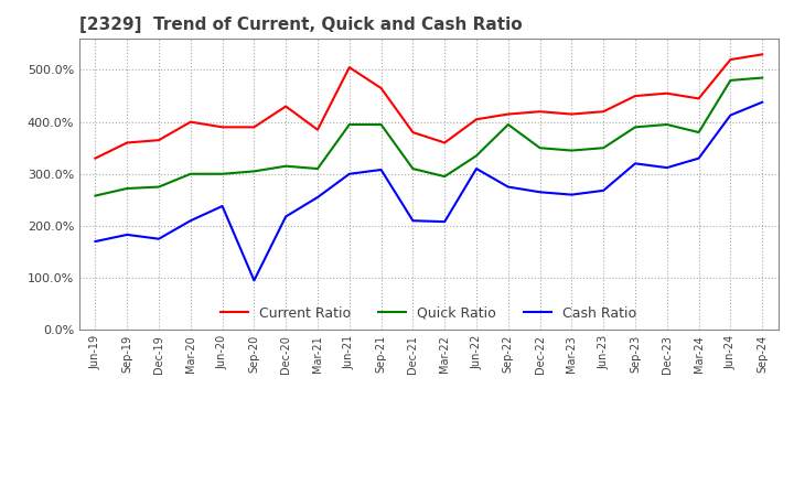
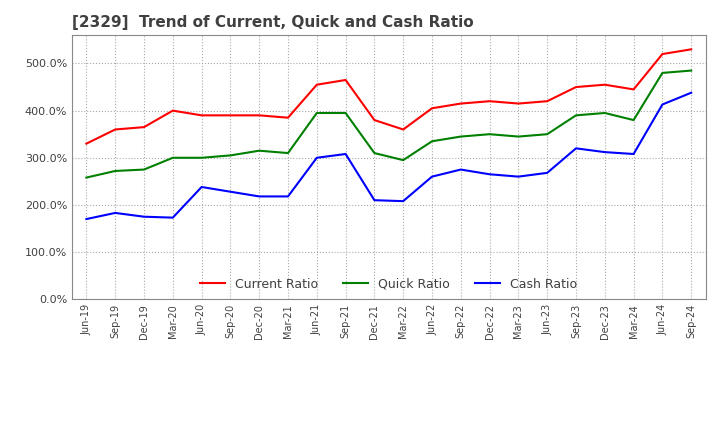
Cash Ratio/Mar-20: 210% -> 173%
Cash Ratio/Sep-20: 95% -> 228%
Current Ratio/Dec-20: 430% -> 390%
Cash Ratio/Mar-21: 255% -> 218%
Current Ratio/Jun-21: 505% -> 455%
Cash Ratio/Jun-22: 310% -> 260%
Quick Ratio/Sep-22: 395% -> 345%
Cash Ratio/Mar-24: 330% -> 308%
